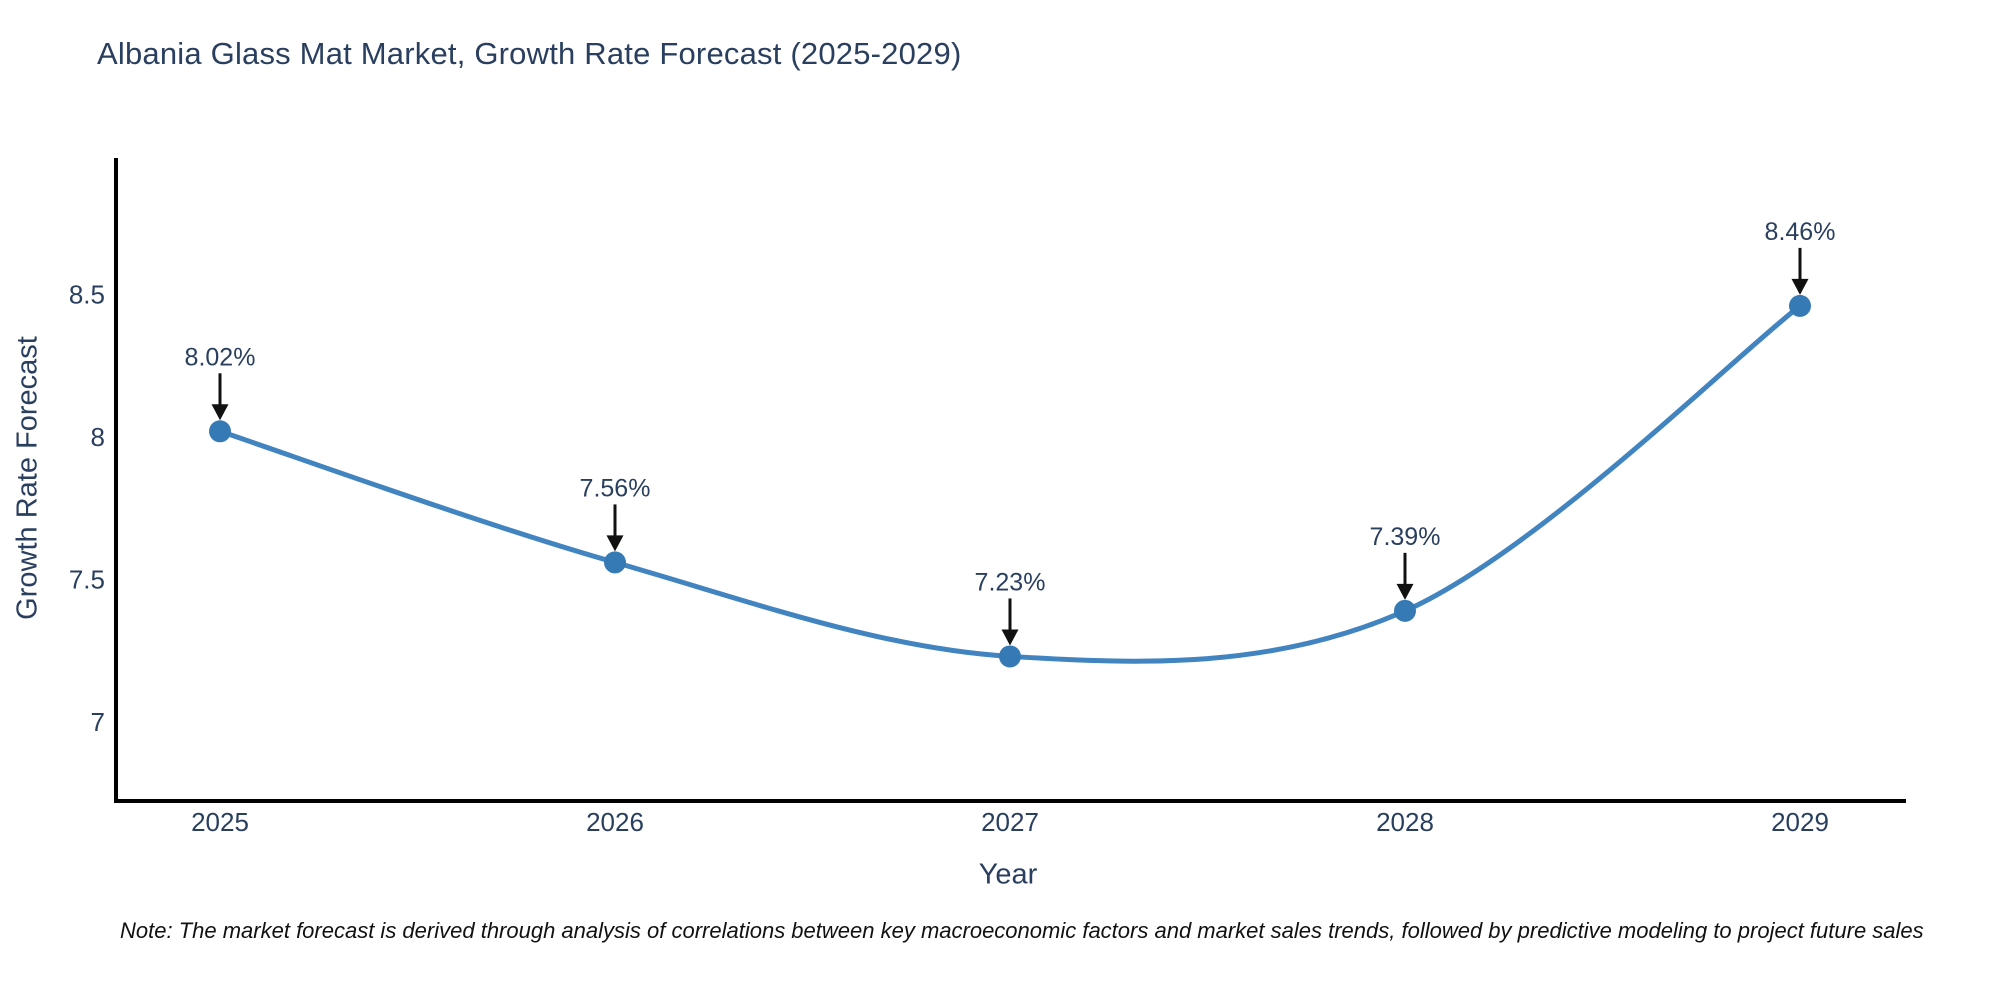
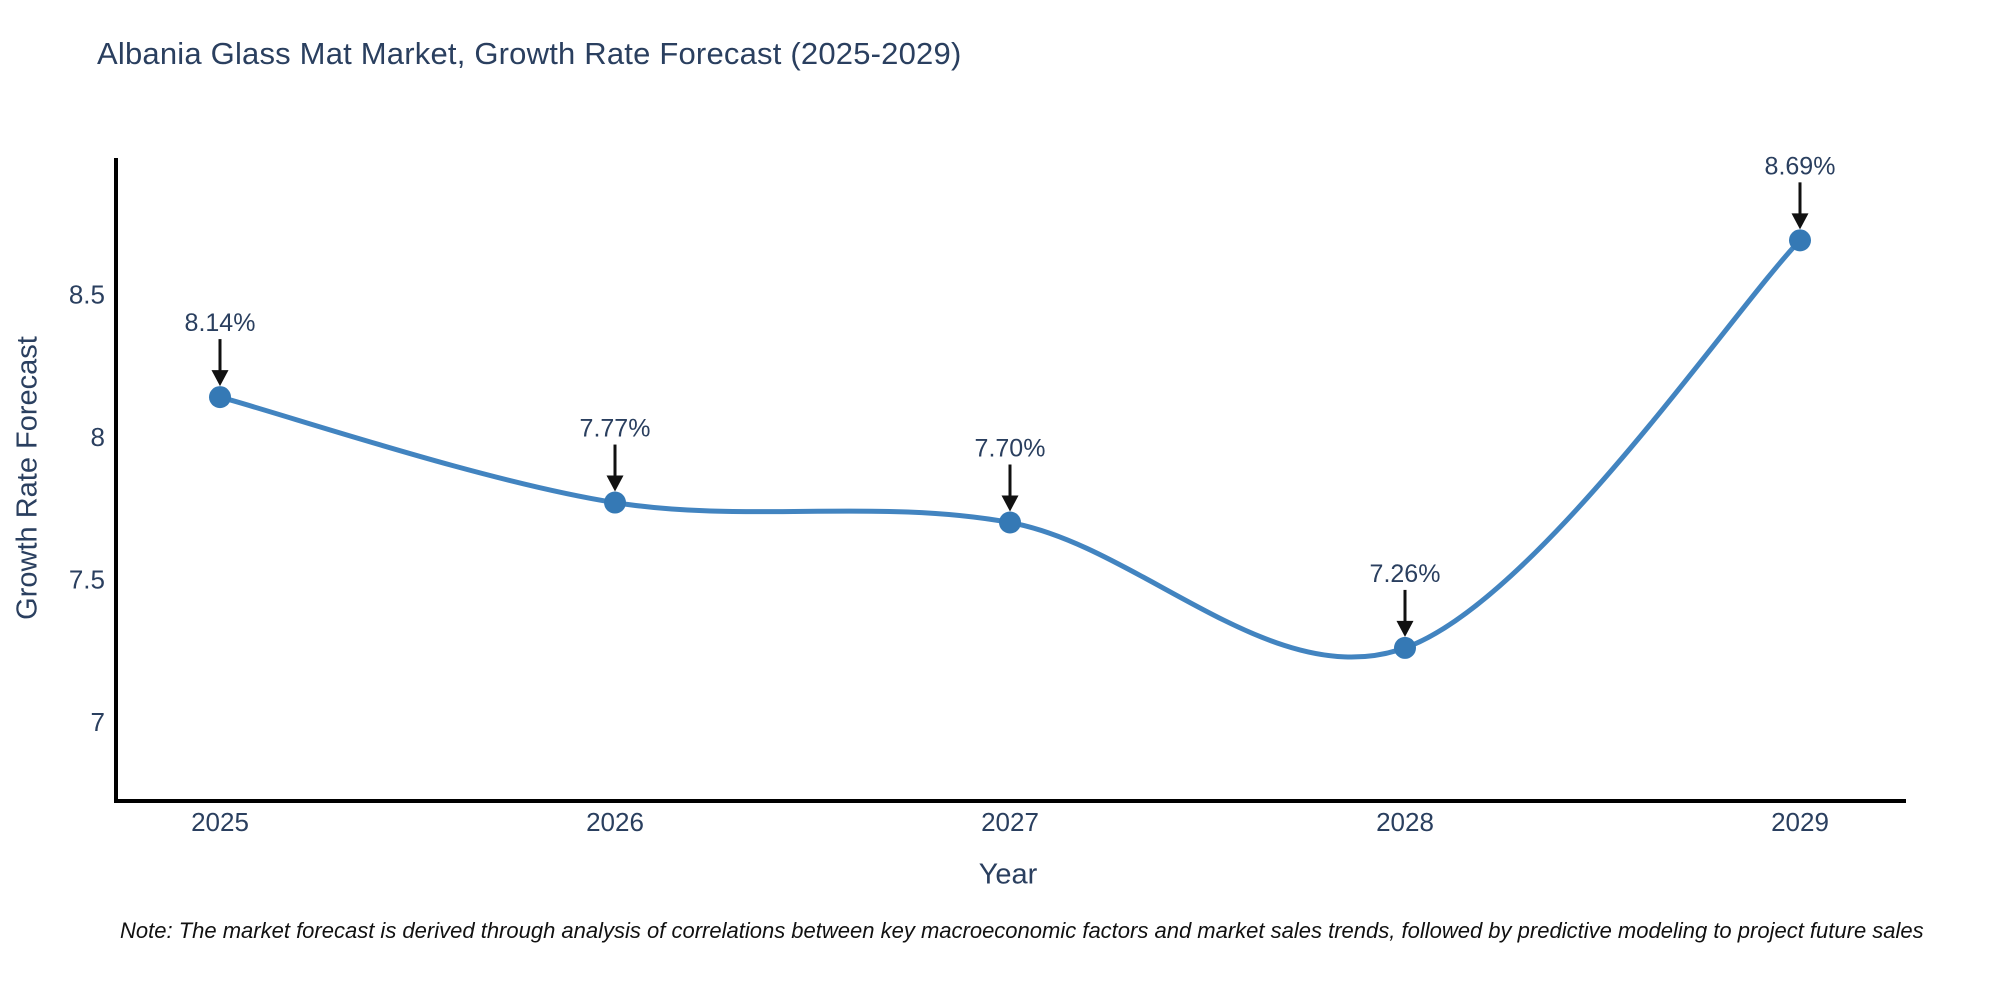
2025: 8.02% -> 8.14%
2026: 7.56% -> 7.77%
2027: 7.23% -> 7.70%
2028: 7.39% -> 7.26%
2029: 8.46% -> 8.69%
